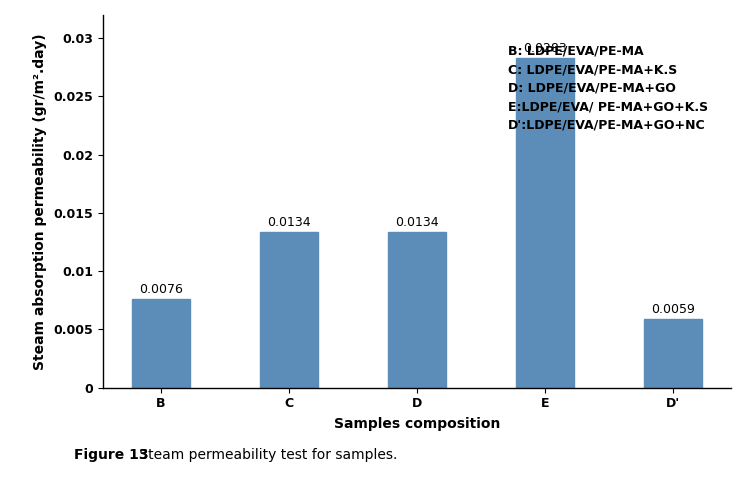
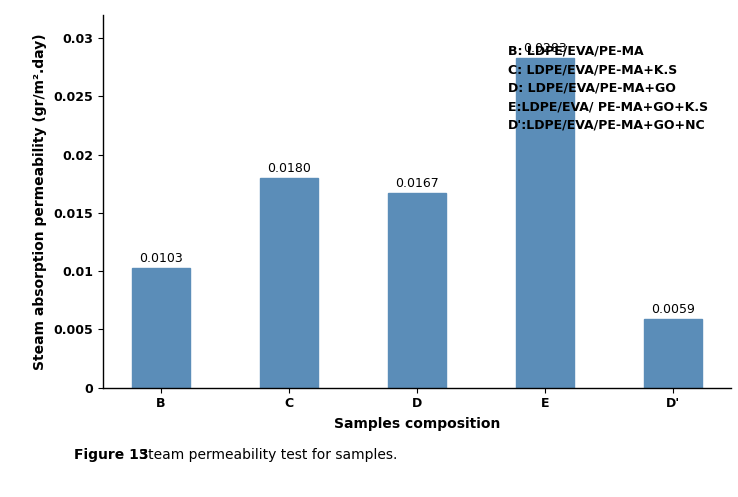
B: 0.0076 -> 0.0103
C: 0.0134 -> 0.0180
D: 0.0134 -> 0.0167
